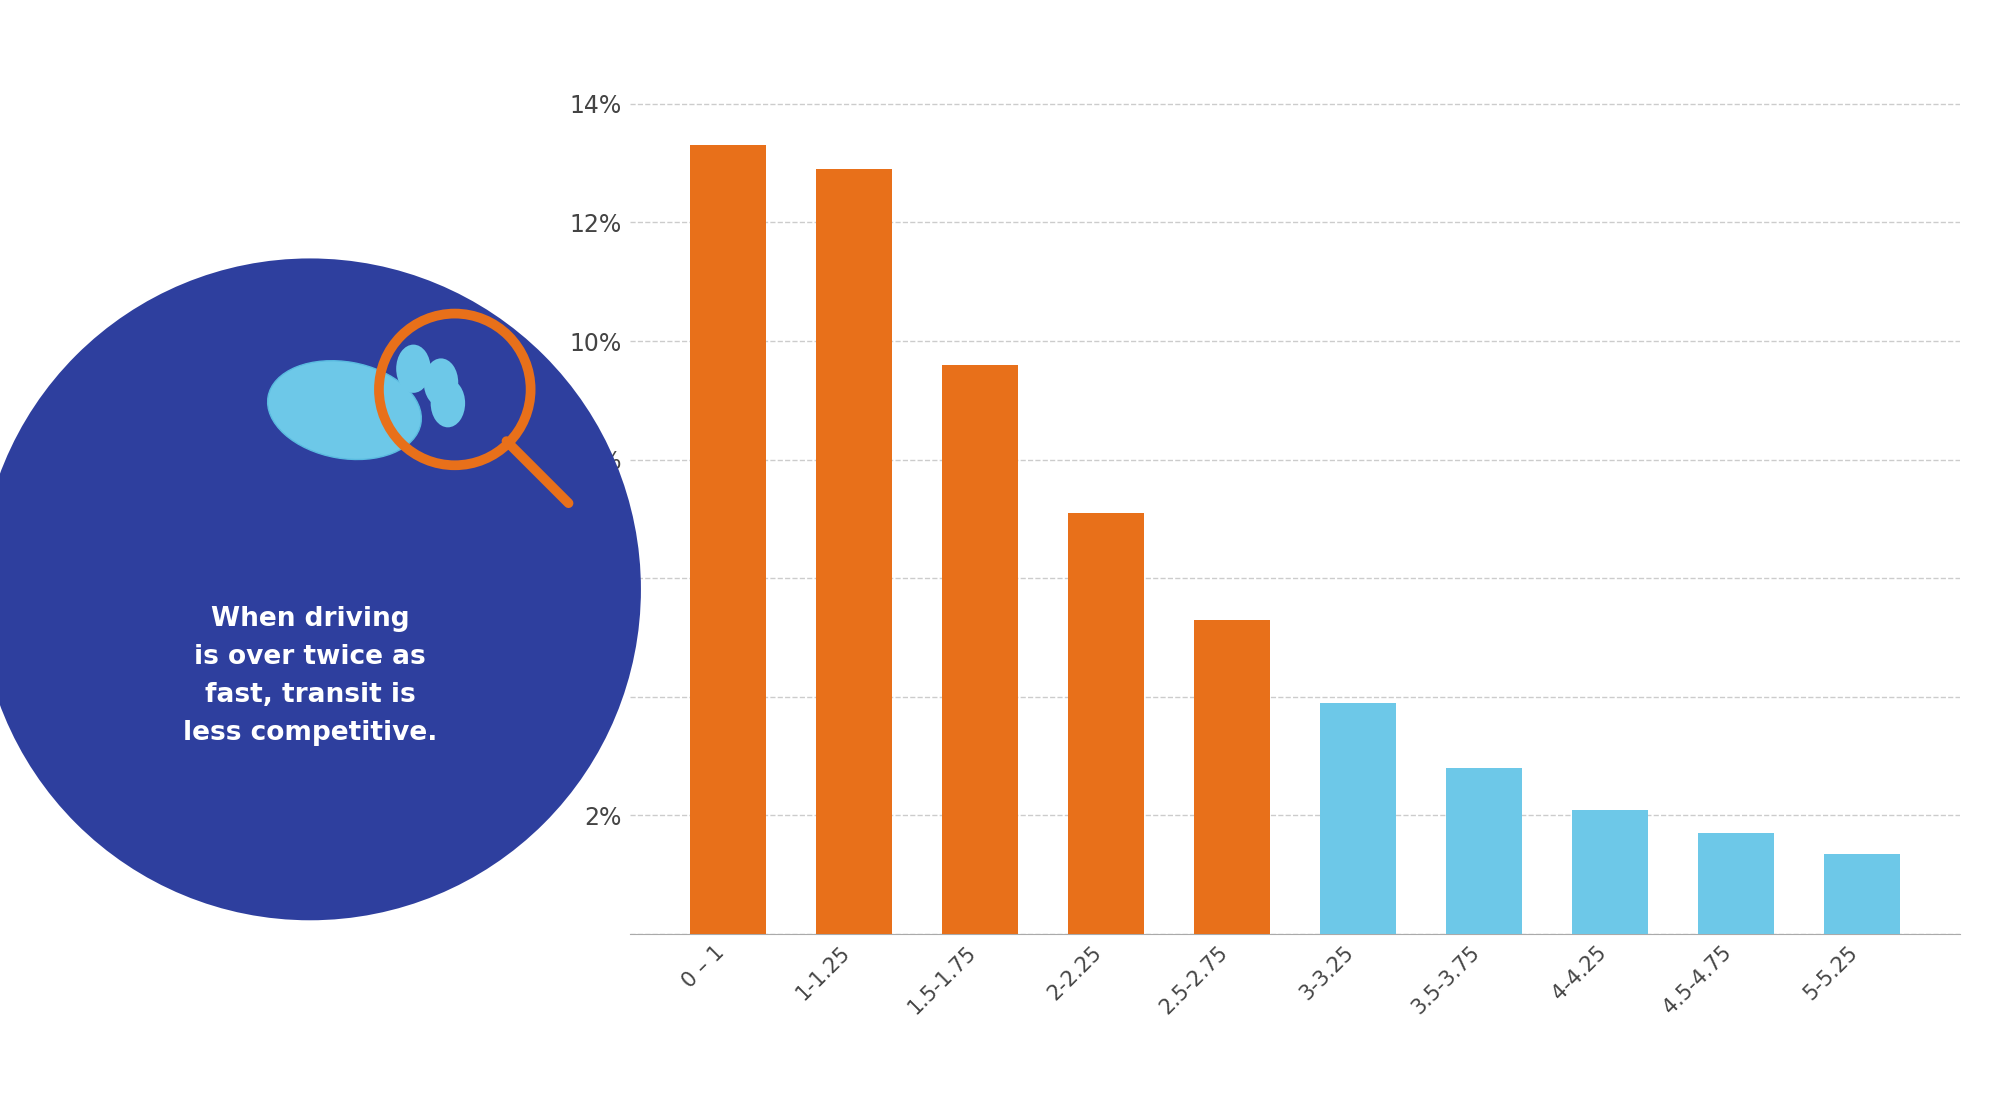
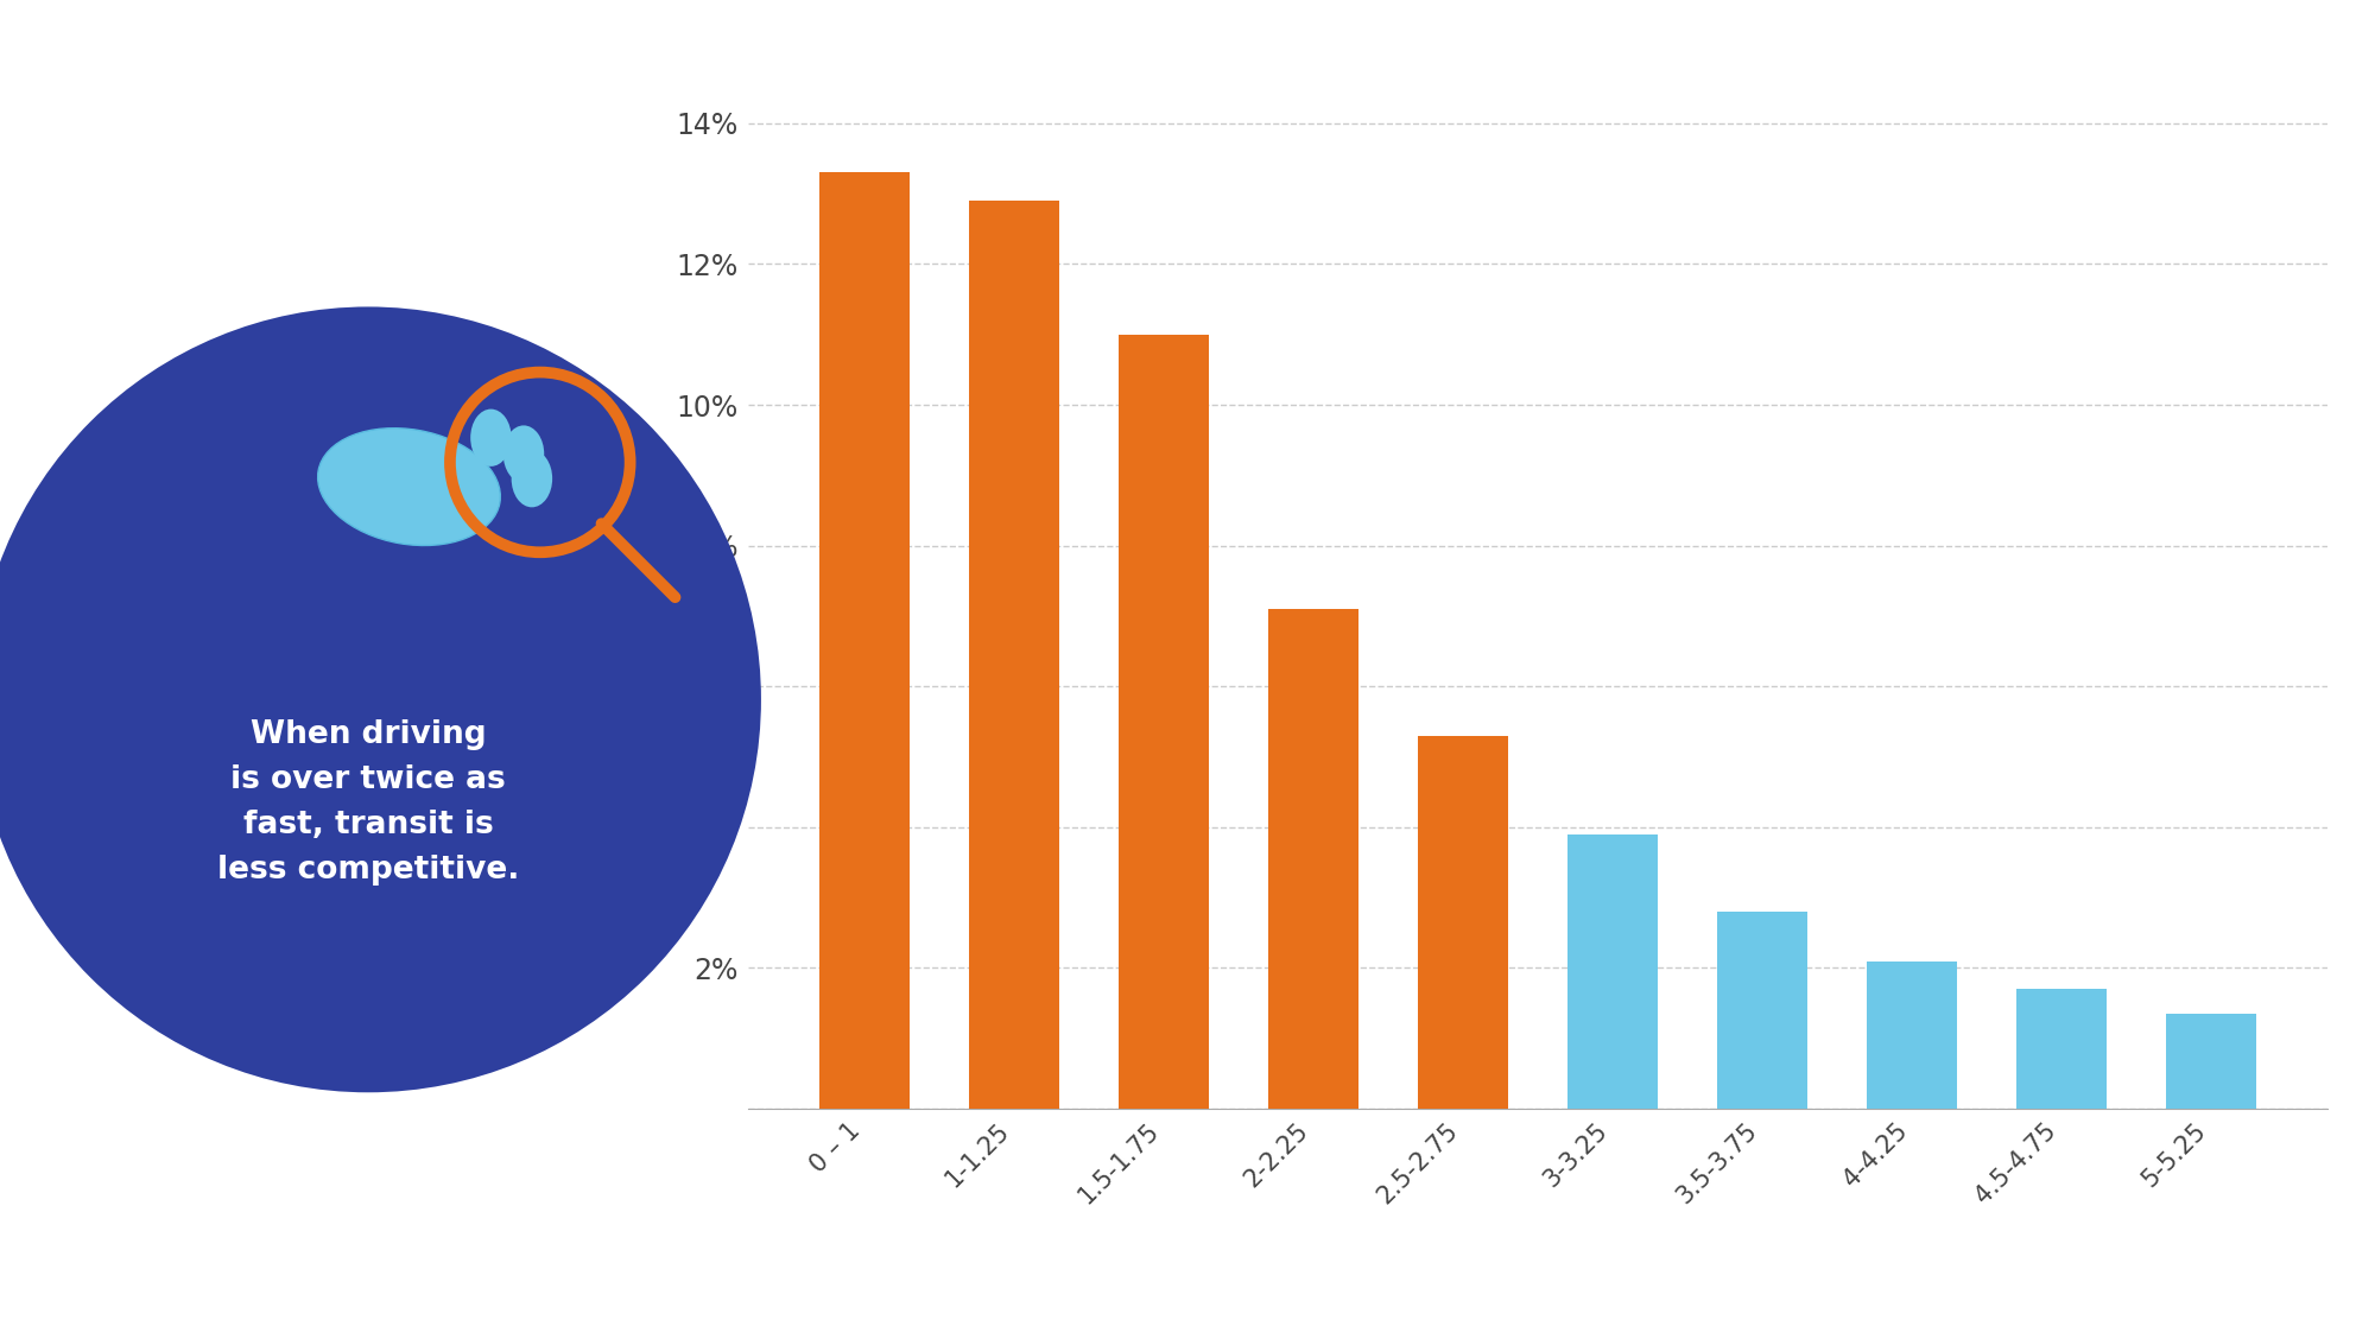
1.5-1.75: 9.60% -> 11.00%
